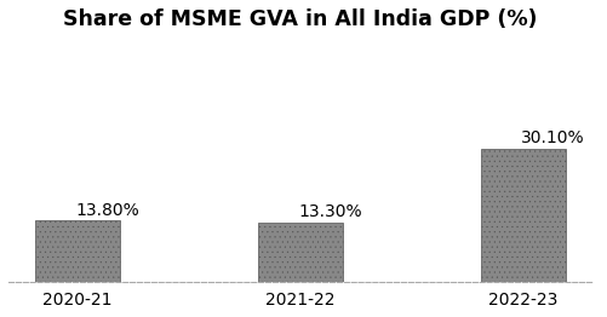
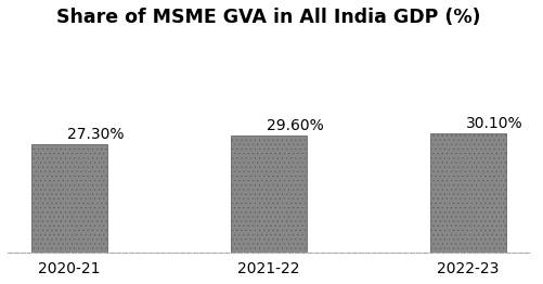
2020-21: 13.80% -> 27.30%
2021-22: 13.30% -> 29.60%
